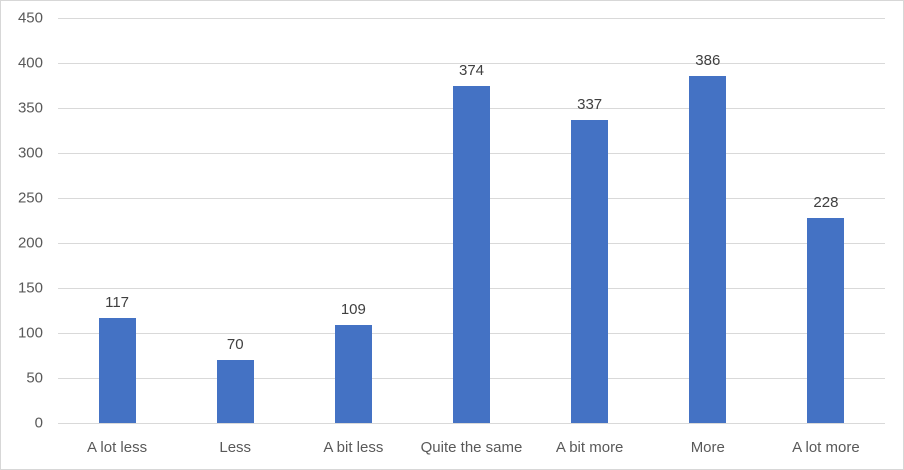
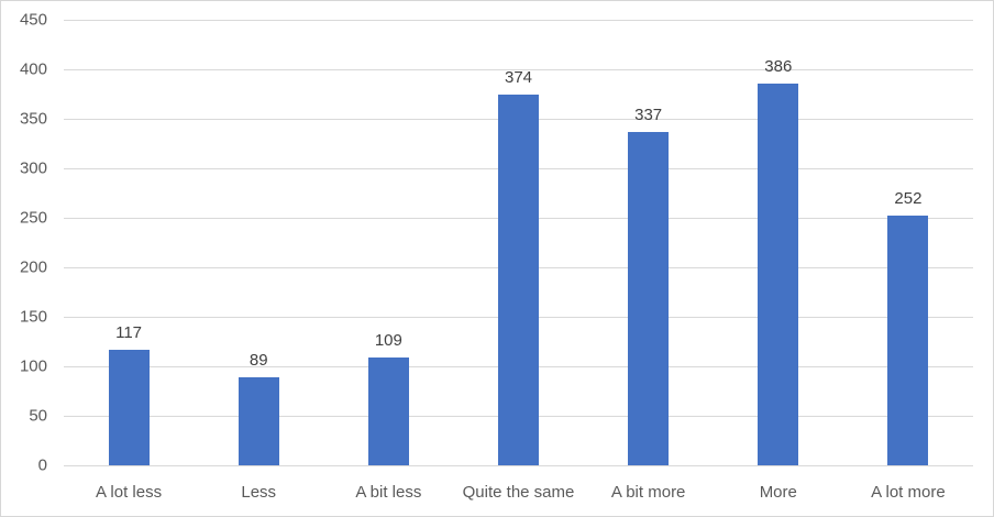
Less: 70 -> 89
A lot more: 228 -> 252
